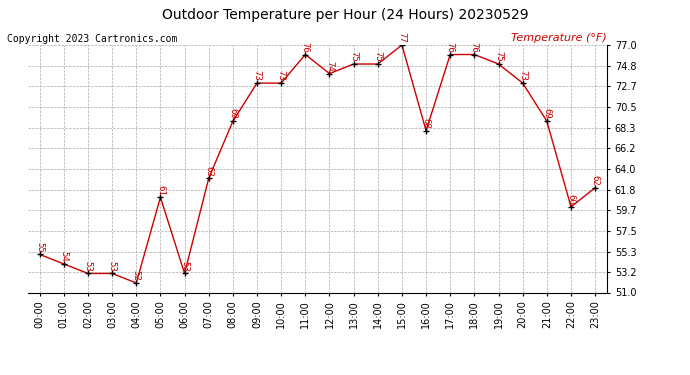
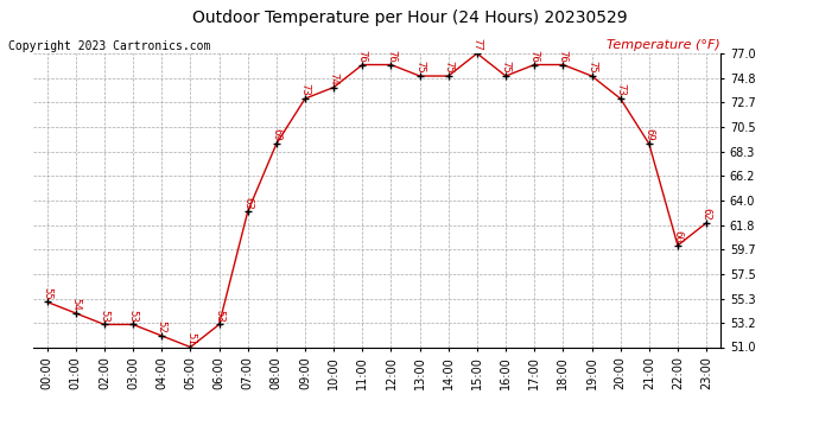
05:00: 61 -> 51
10:00: 73 -> 74
12:00: 74 -> 76
16:00: 68 -> 75
